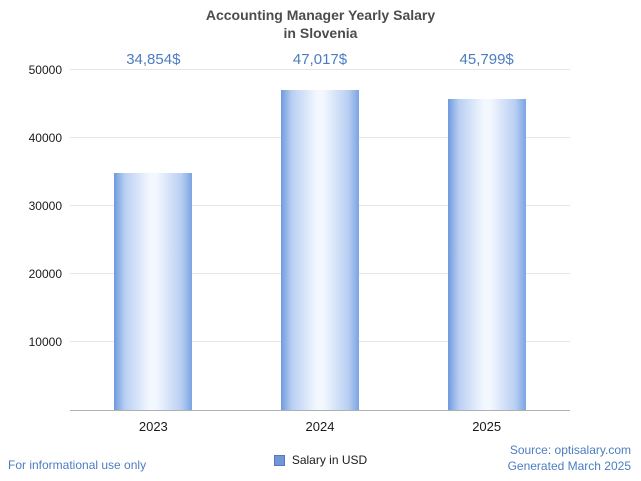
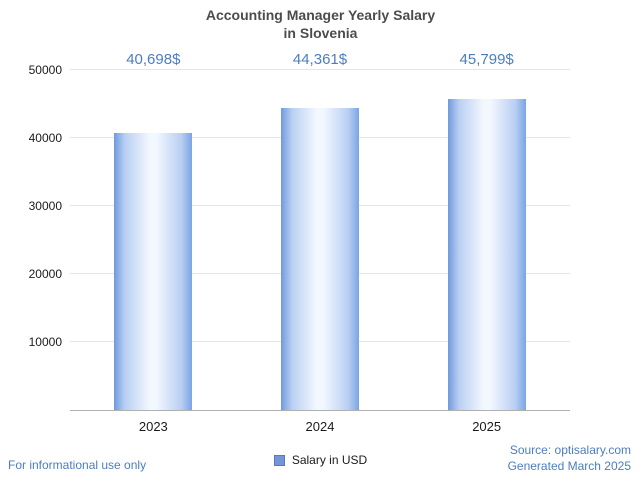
2023: 34,854 -> 40,698
2024: 47,017 -> 44,361
